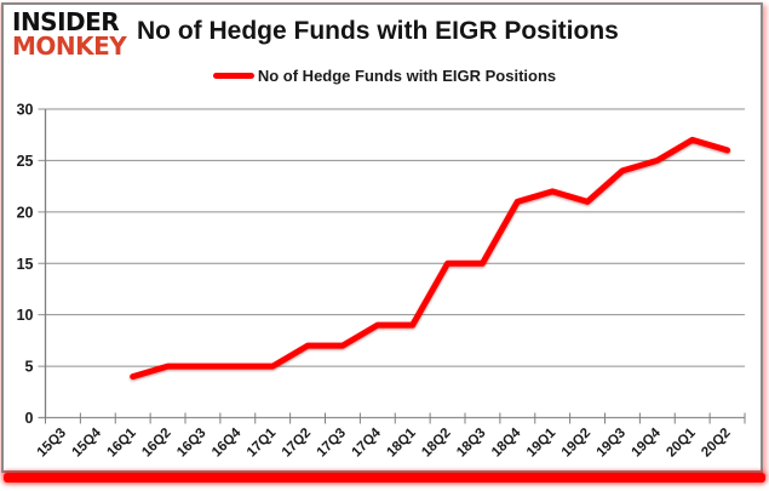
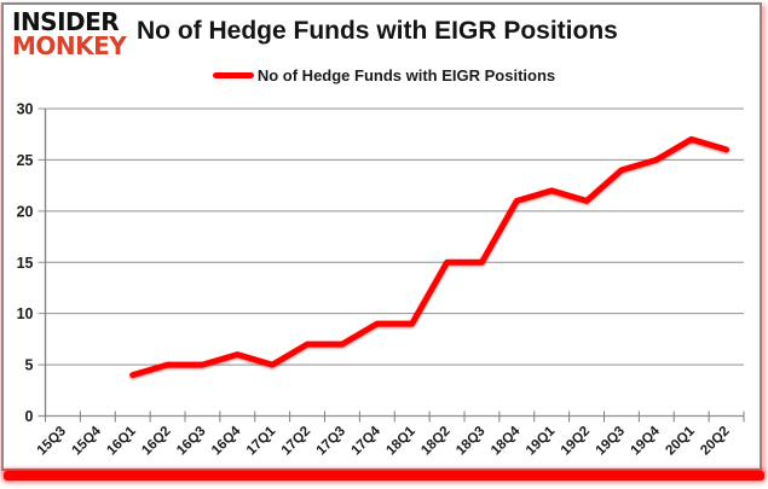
16Q4: 5 -> 6
